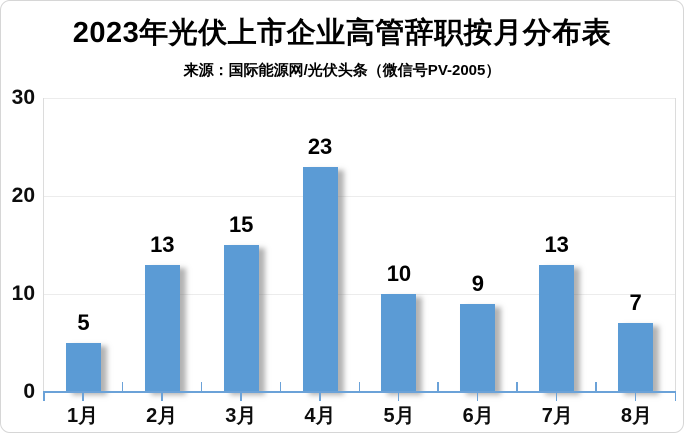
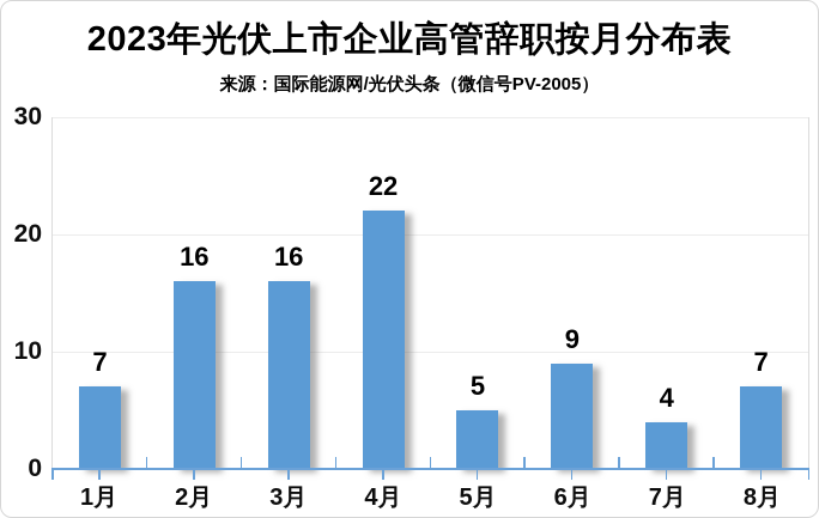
1月: 5 -> 7
2月: 13 -> 16
3月: 15 -> 16
4月: 23 -> 22
5月: 10 -> 5
7月: 13 -> 4
